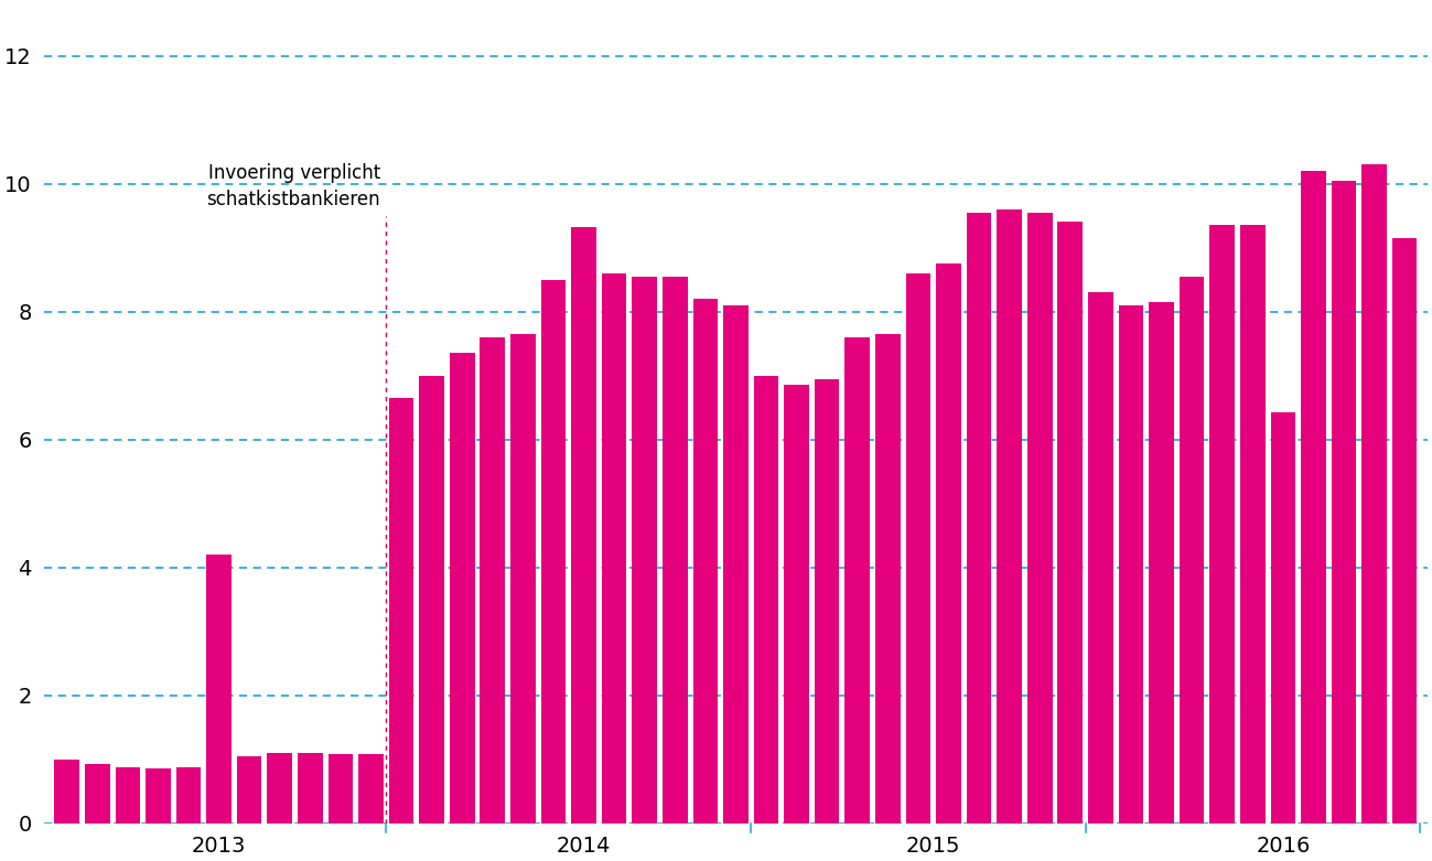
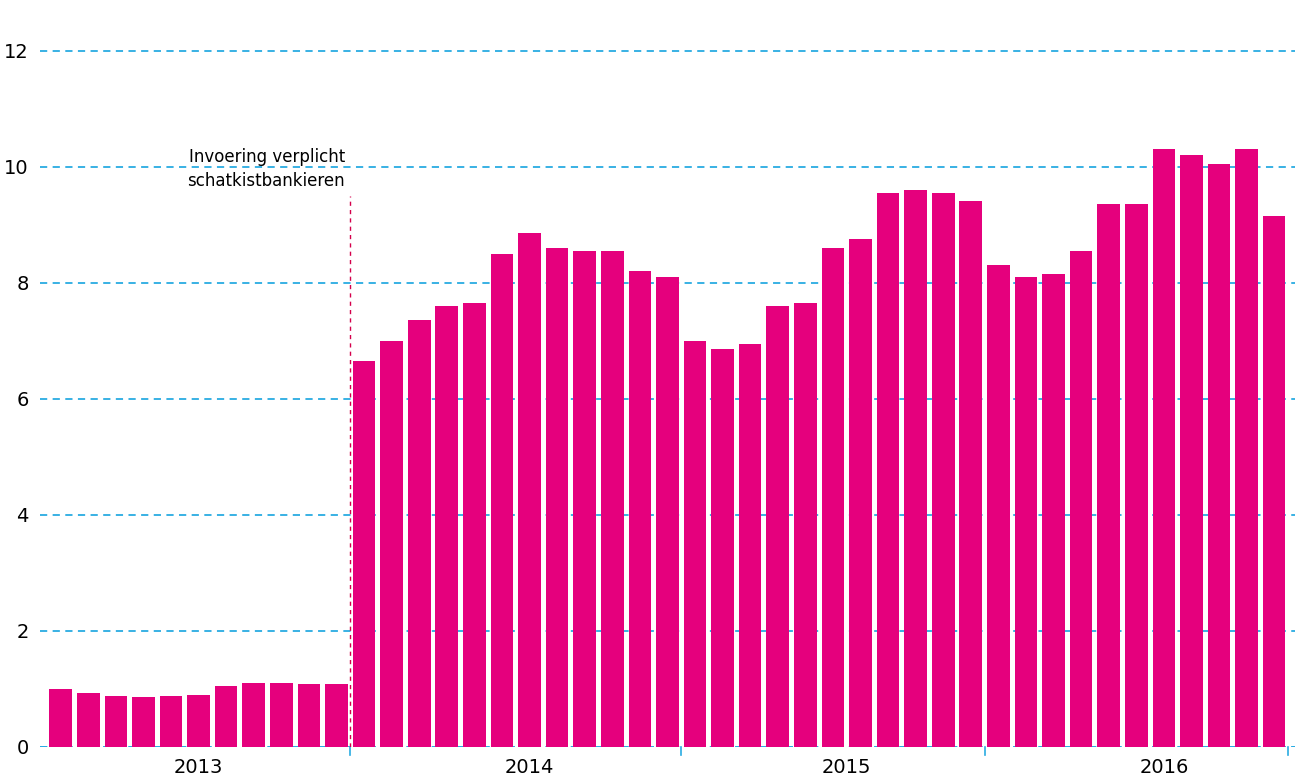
2013: 4.20 -> 0.90
2014: 9.32 -> 8.85
2016: 6.42 -> 10.30
